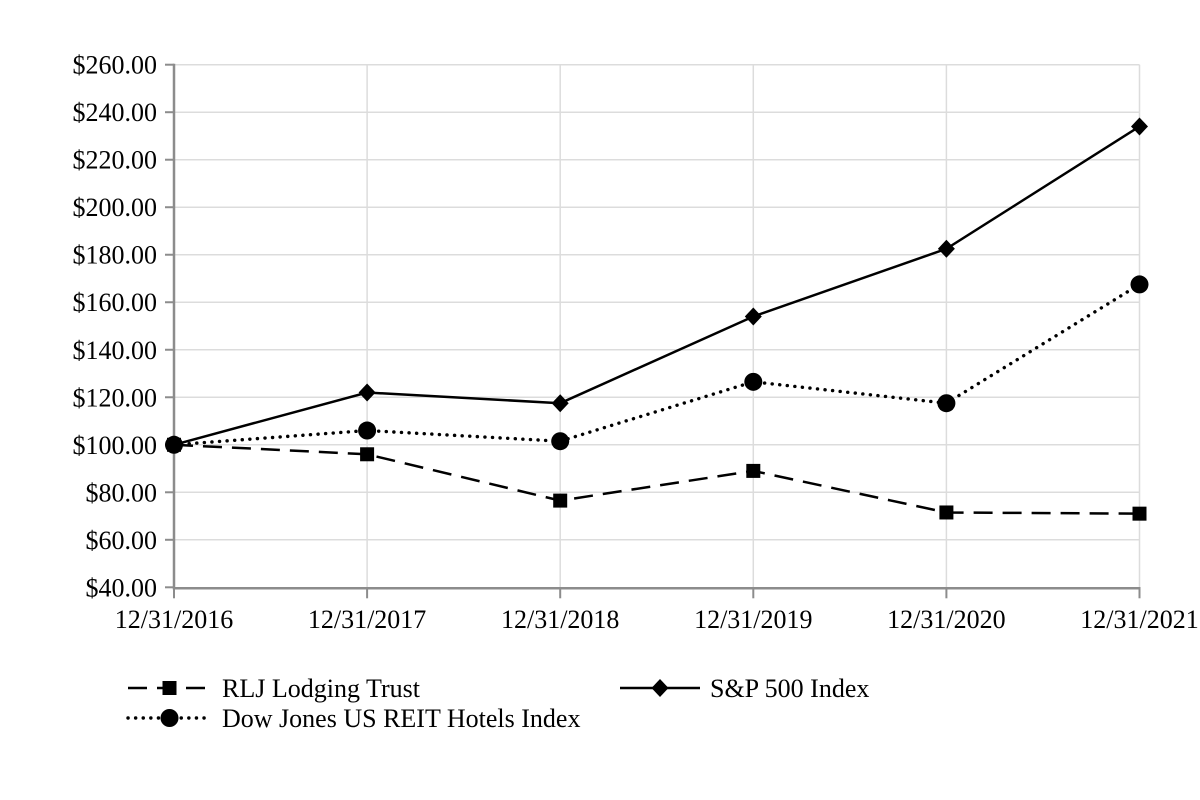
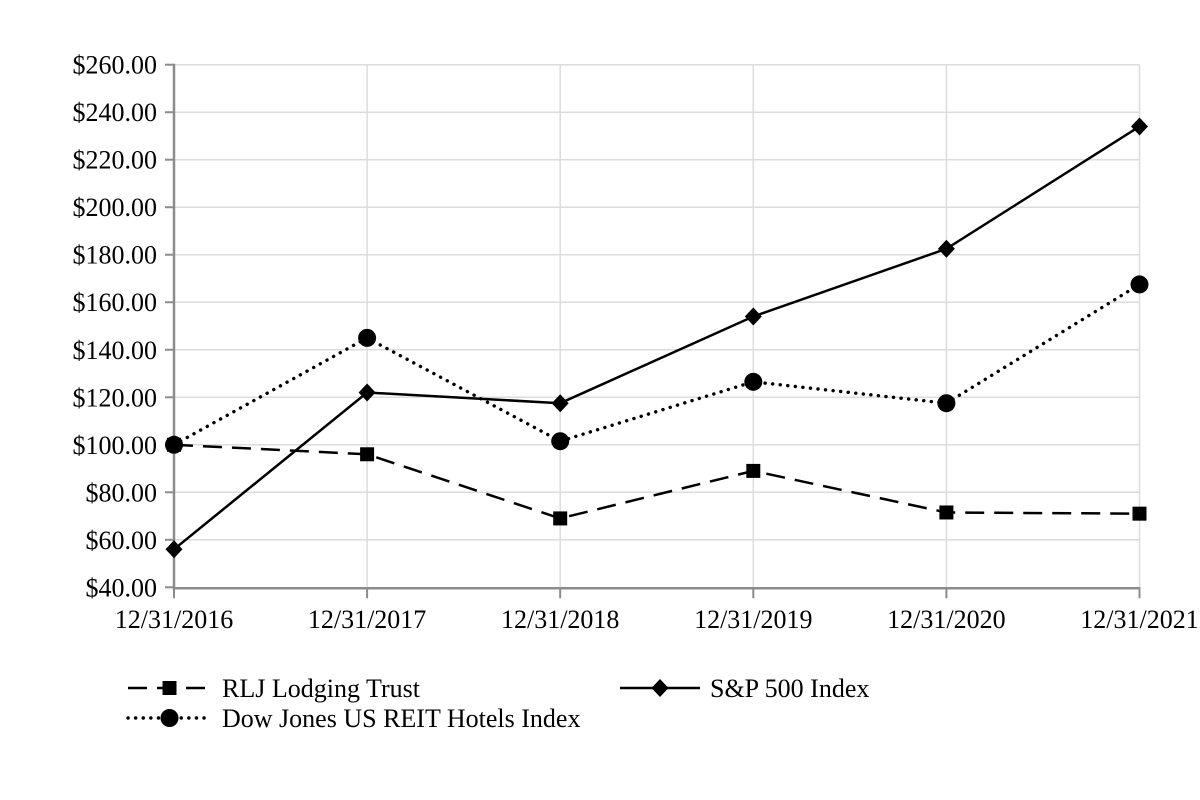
S&P 500 Index/12/31/2016: $100 -> $56
Dow Jones US REIT Hotels Index/12/31/2017: $106 -> $145
RLJ Lodging Trust/12/31/2018: $76 -> $69
